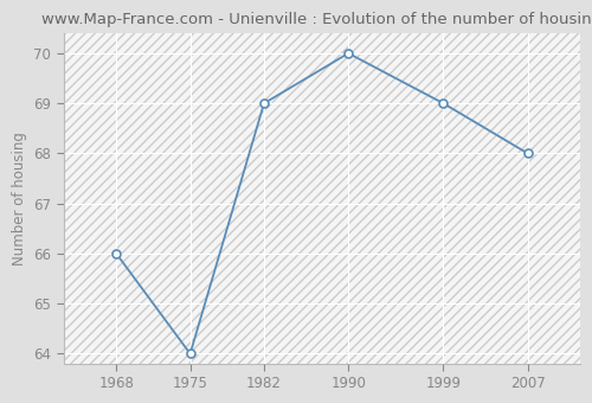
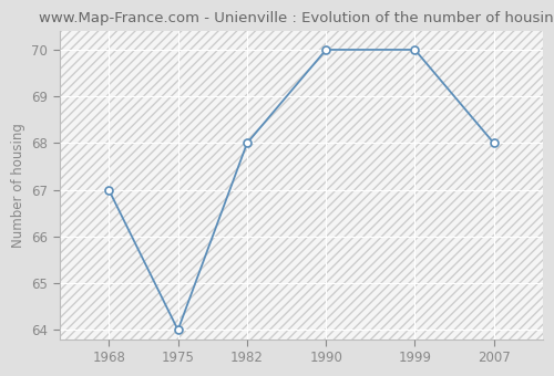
1968: 66 -> 67
1982: 69 -> 68
1999: 69 -> 70
